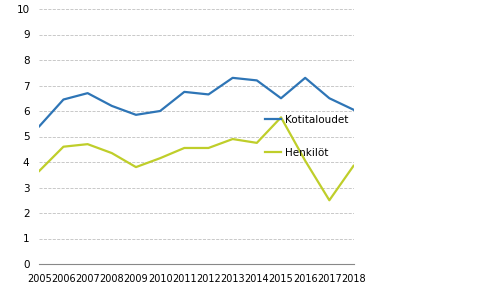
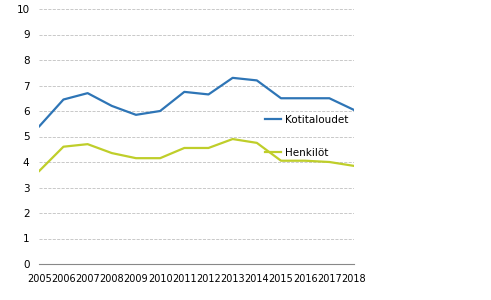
Henkilöt/2009: 3.80 -> 4.15
Henkilöt/2015: 5.75 -> 4.05
Kotitaloudet/2016: 7.30 -> 6.50
Henkilöt/2017: 2.50 -> 4.00
